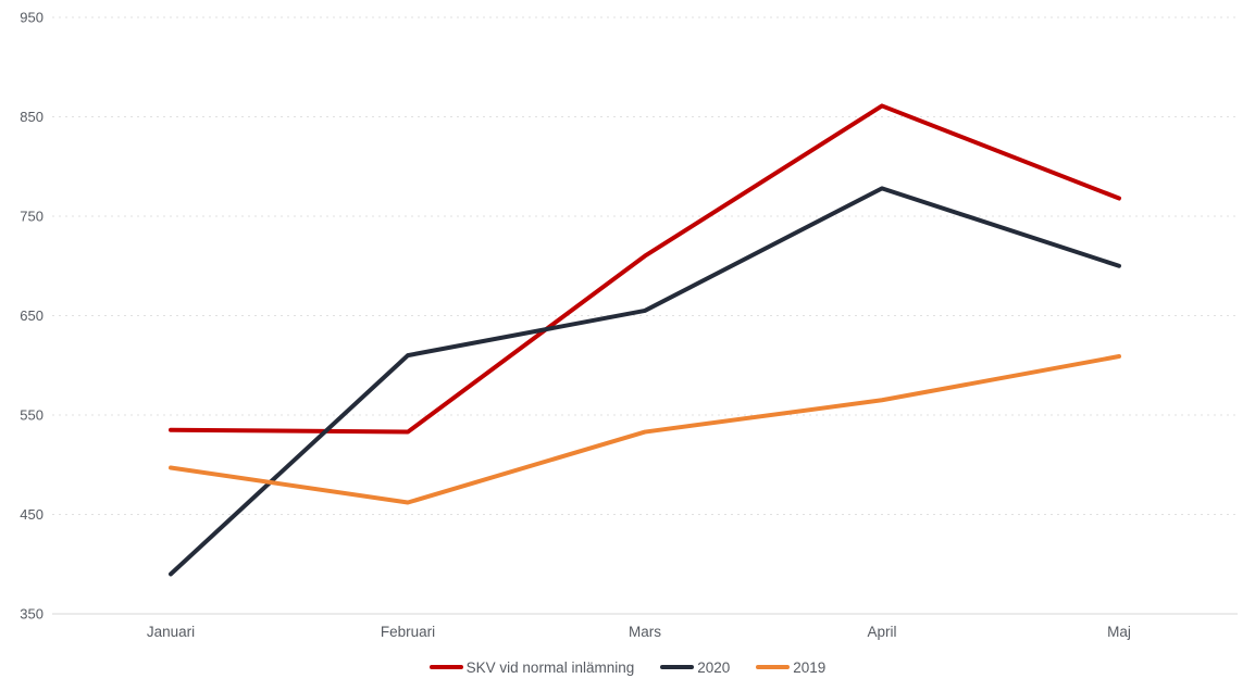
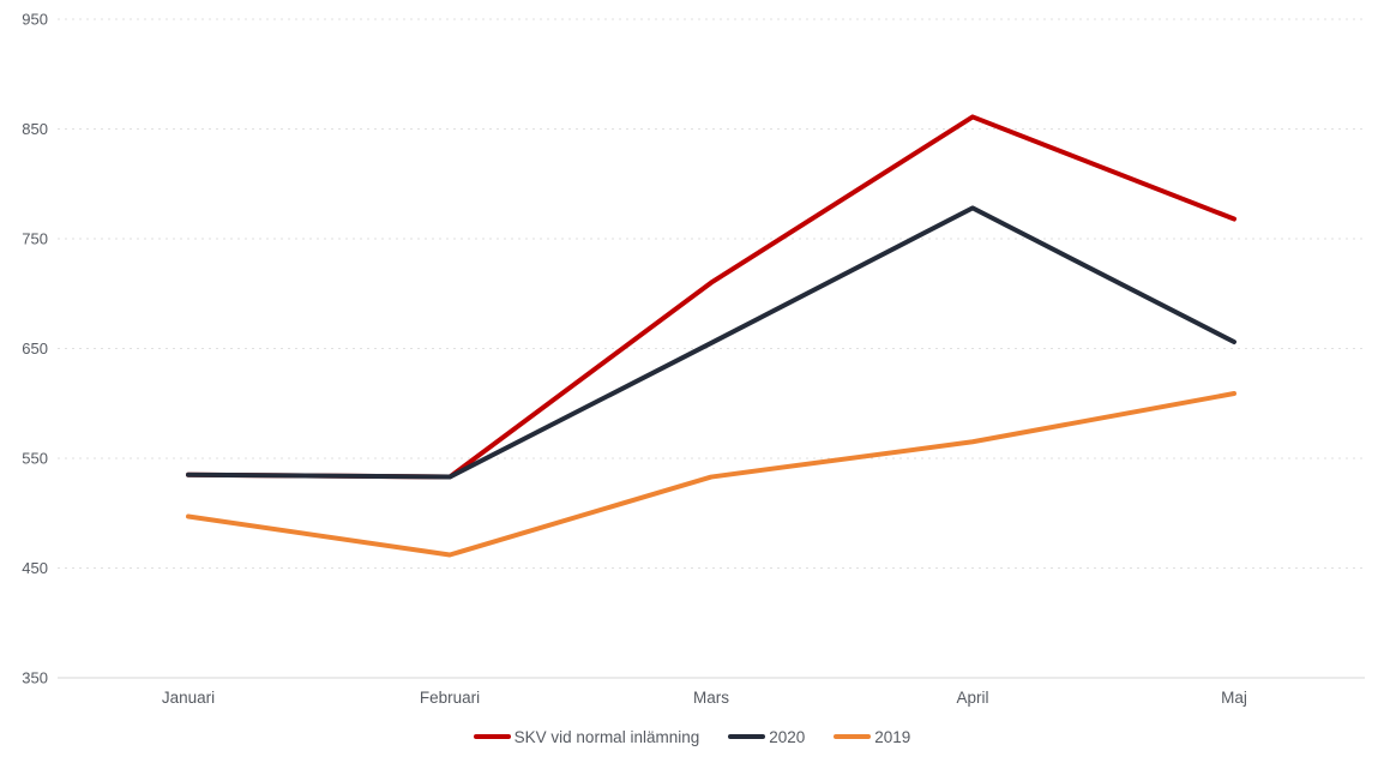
2020/Januari: 390 -> 540
2020/Februari: 610 -> 530
2020/Maj: 700 -> 660
